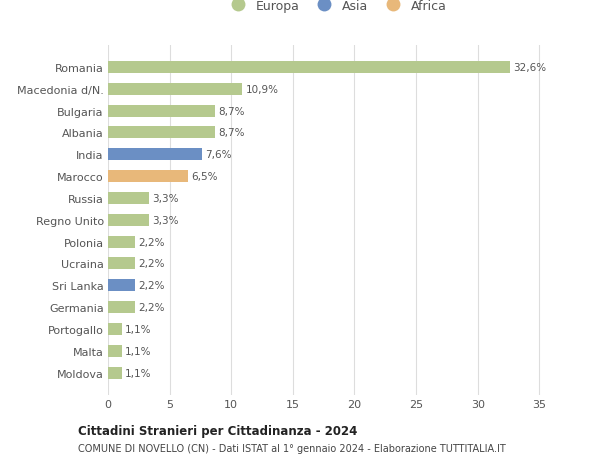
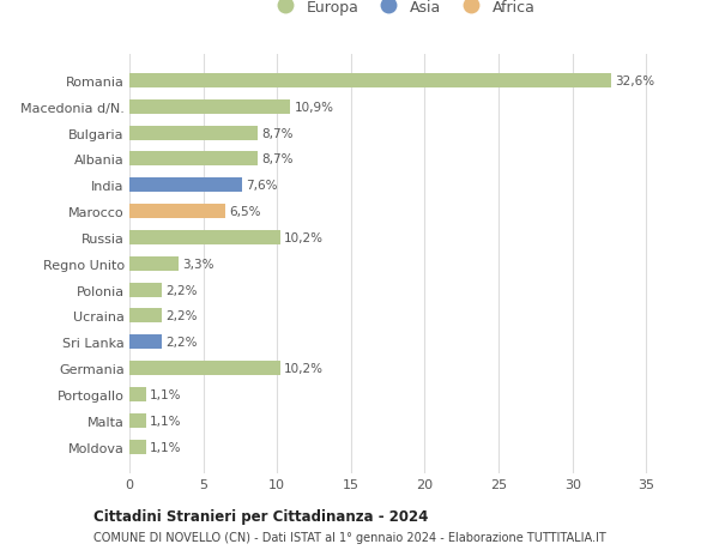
Russia: 3,3% -> 10,2%
Germania: 2,2% -> 10,2%
